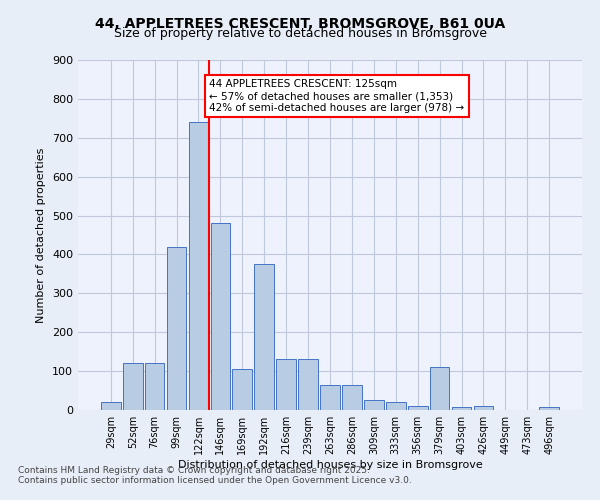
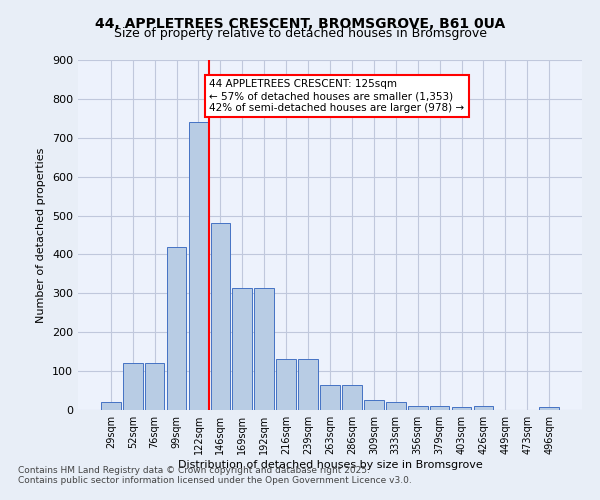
169sqm: 105 -> 315
192sqm: 375 -> 315
379sqm: 110 -> 10
